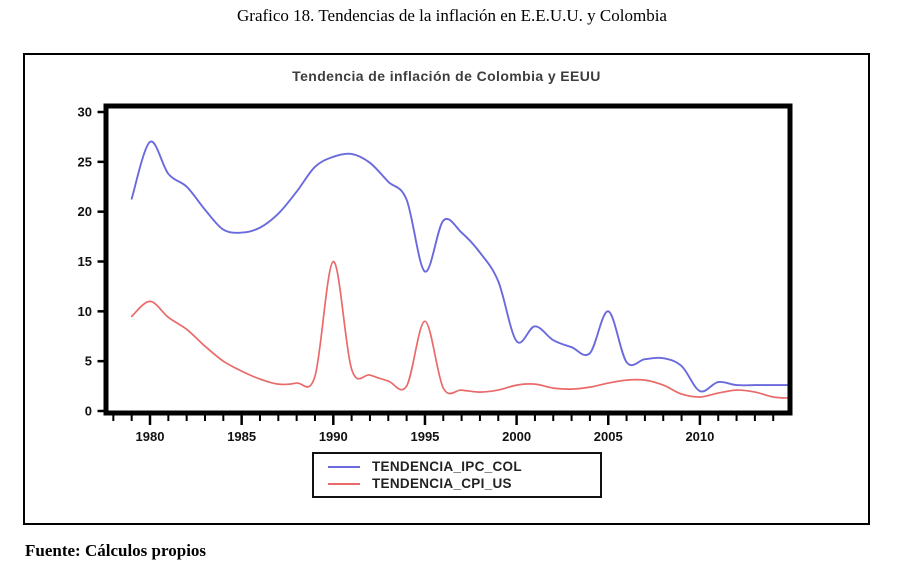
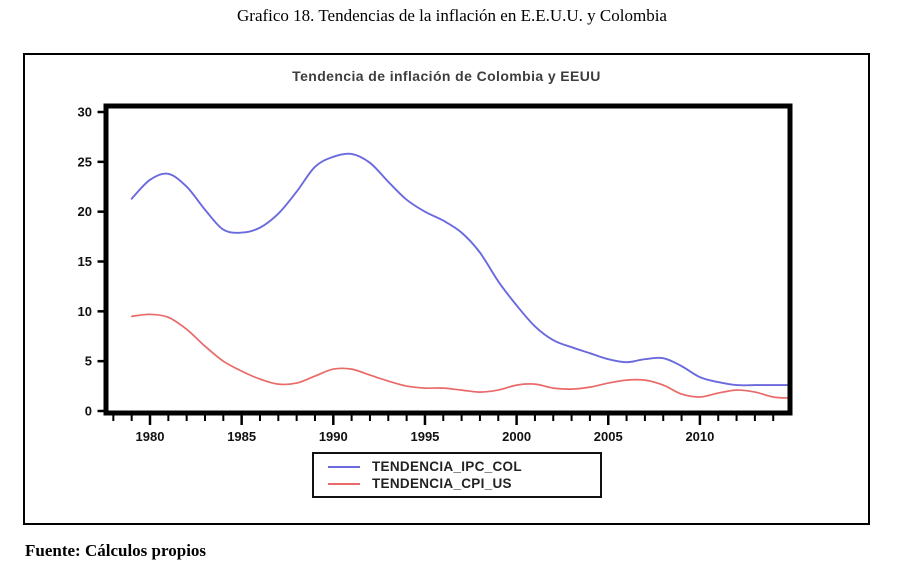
TENDENCIA_IPC_COL/1980: 27 -> 23
TENDENCIA_CPI_US/1980: 11 -> 10
TENDENCIA_CPI_US/1990: 15 -> 4
TENDENCIA_IPC_COL/1995: 14 -> 20
TENDENCIA_CPI_US/1995: 9 -> 2
TENDENCIA_IPC_COL/2000: 7 -> 11
TENDENCIA_IPC_COL/2005: 10 -> 5
TENDENCIA_IPC_COL/2010: 2 -> 3
